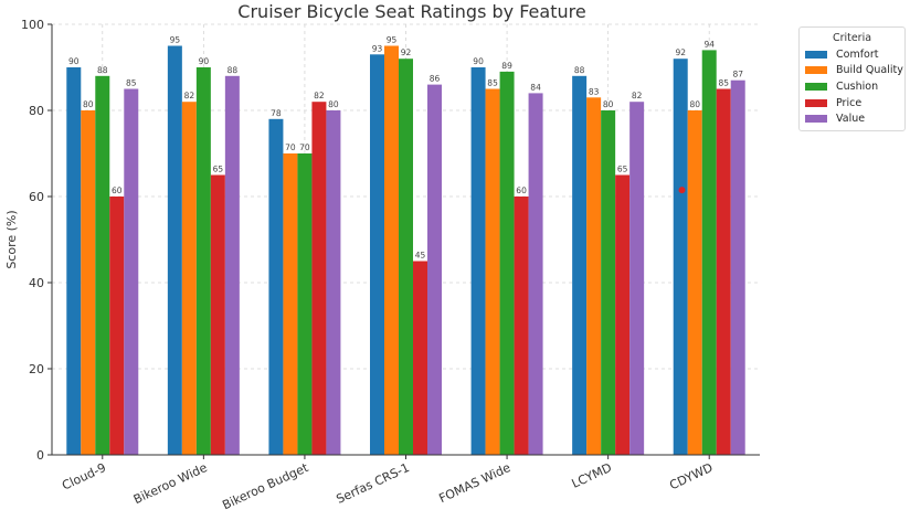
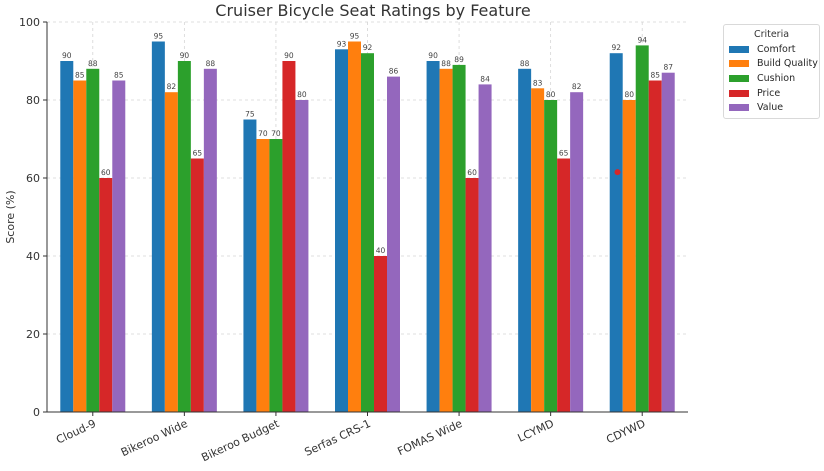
Build Quality/Cloud-9: 80 -> 85
Comfort/Bikeroo Budget: 78 -> 75
Price/Bikeroo Budget: 82 -> 90
Price/Serfas CRS-1: 45 -> 40
Build Quality/FOMAS Wide: 85 -> 88
